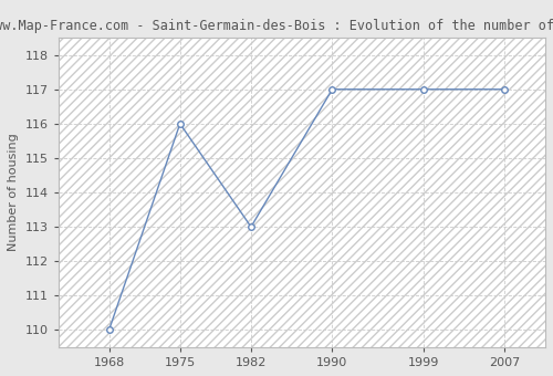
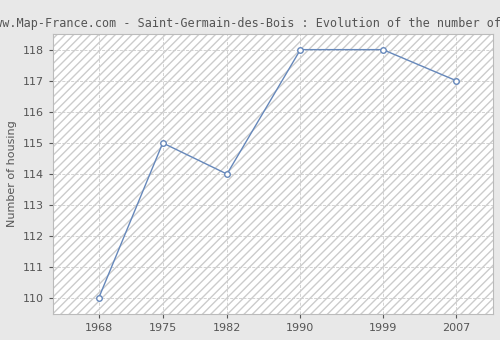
1975: 116 -> 115
1982: 113 -> 114
1990: 117 -> 118
1999: 117 -> 118
